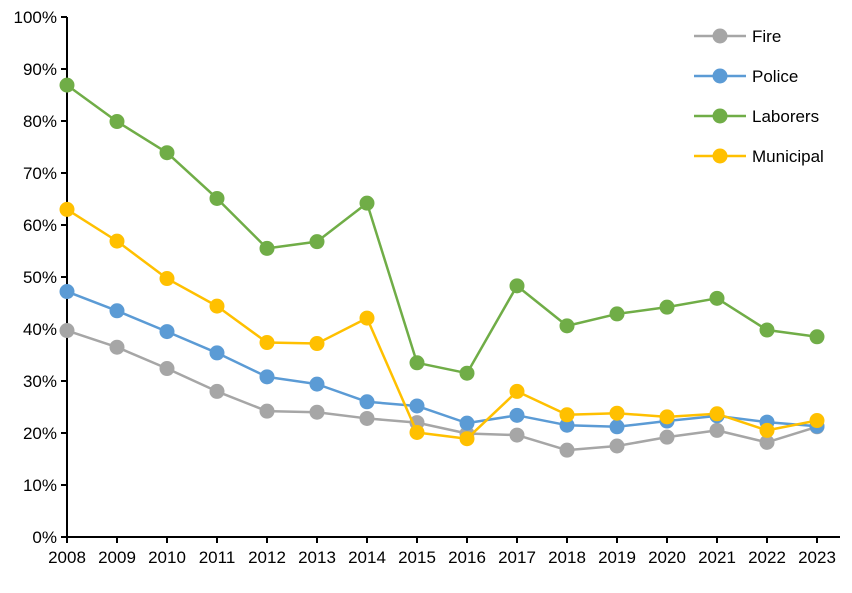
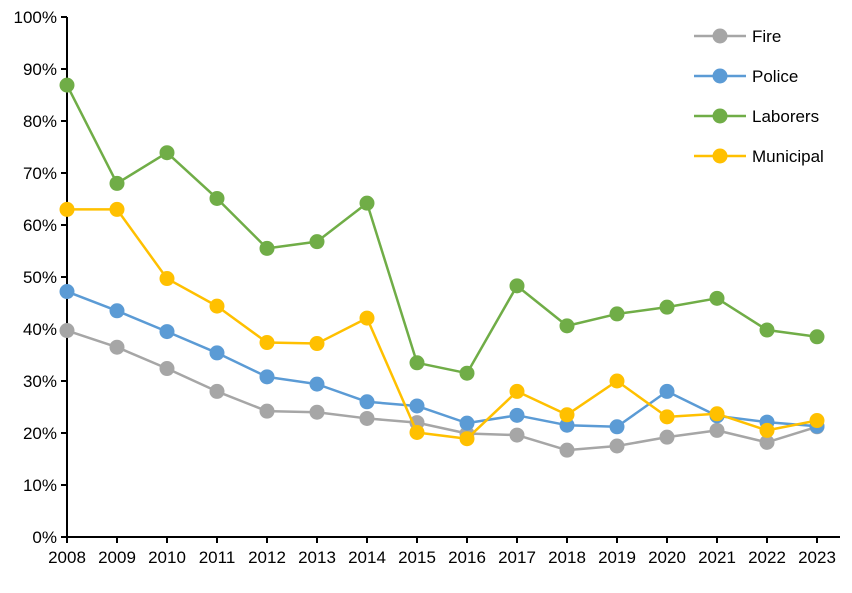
Laborers/2009: 80% -> 68%
Municipal/2009: 57% -> 63%
Municipal/2019: 24% -> 30%
Police/2020: 22% -> 28%
